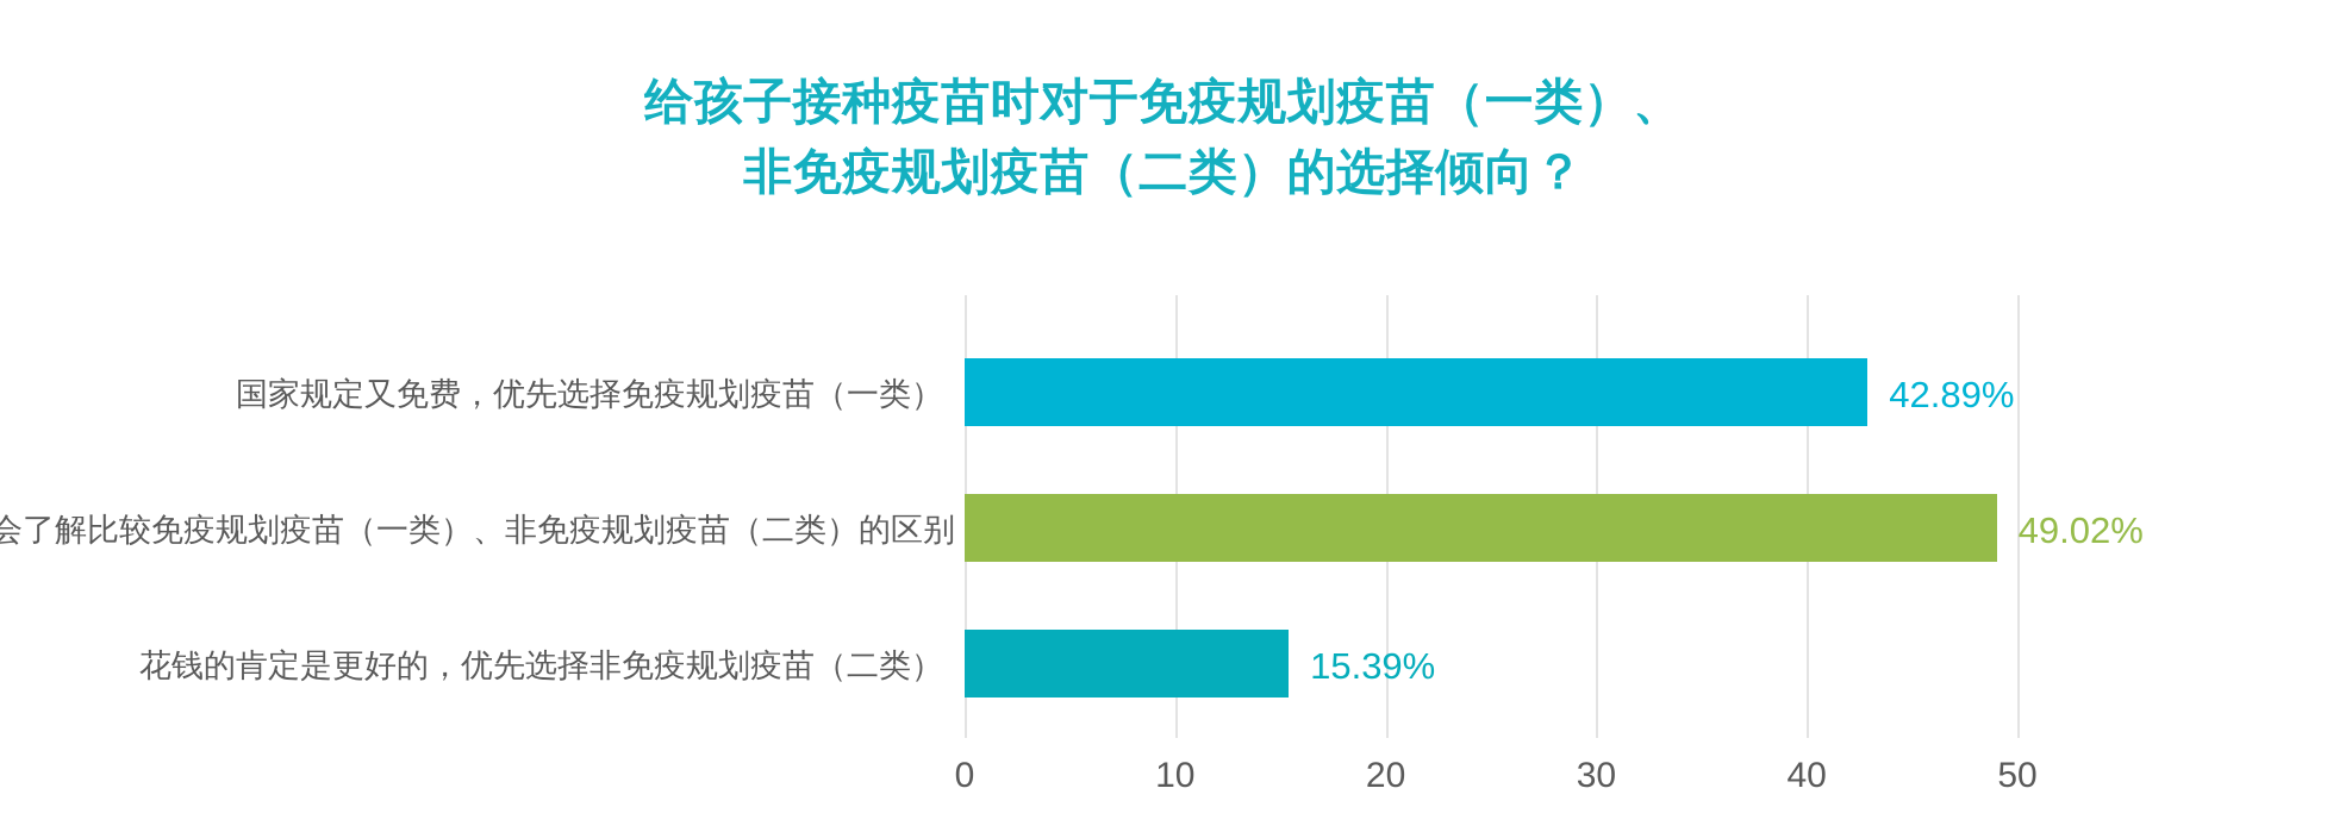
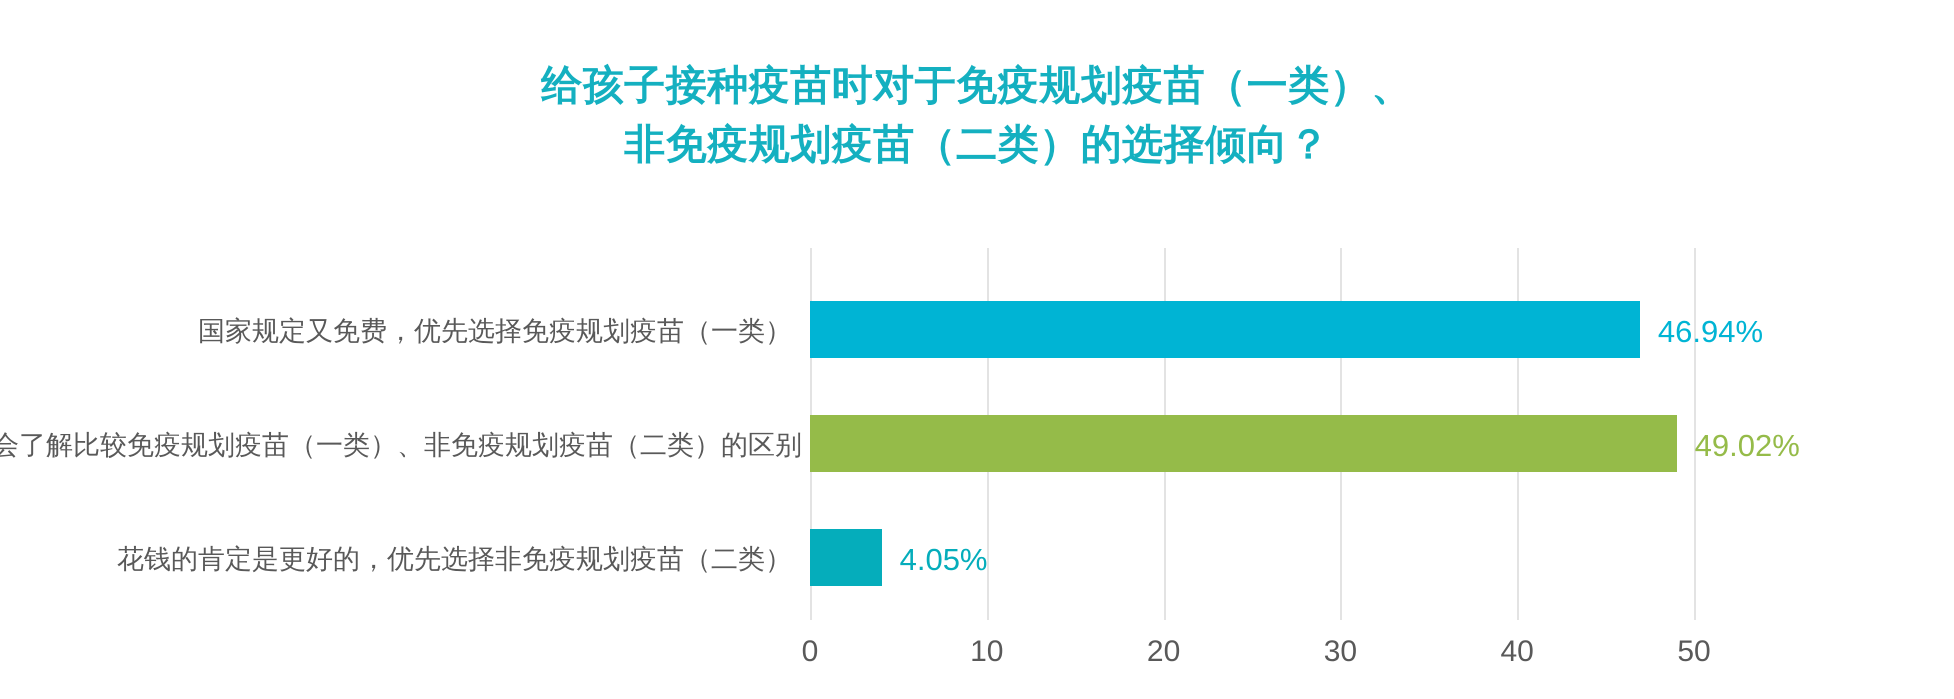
国家规定又免费，优先选择免疫规划疫苗（一类）: 42.89% -> 46.94%
花钱的肯定是更好的，优先选择非免疫规划疫苗（二类）: 15.39% -> 4.05%
